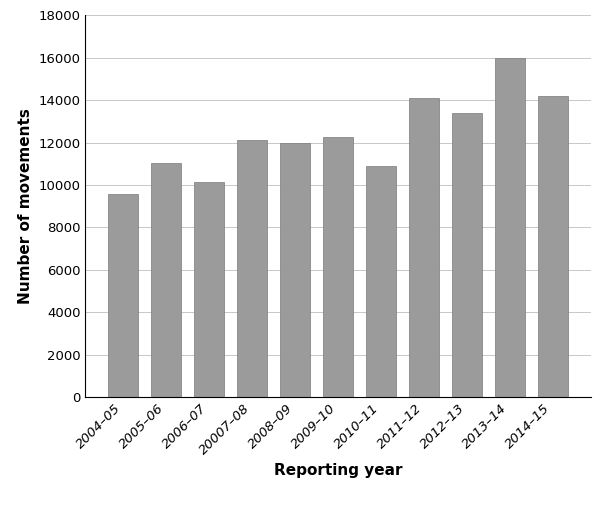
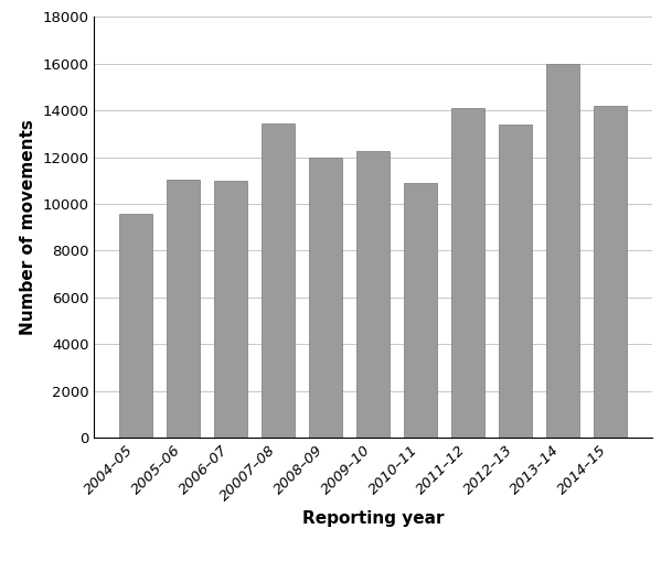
2006–07: 10150 -> 11000
20007–08: 12100 -> 13450
